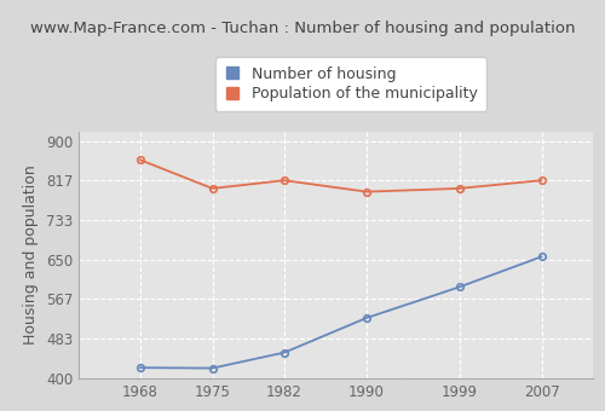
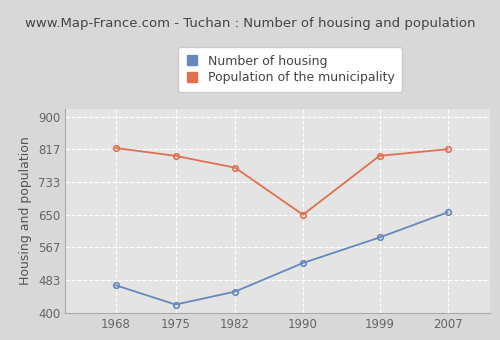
Number of housing/1968: 422 -> 470
Population of the municipality/1968: 860 -> 820
Population of the municipality/1982: 817 -> 770
Population of the municipality/1990: 793 -> 650
